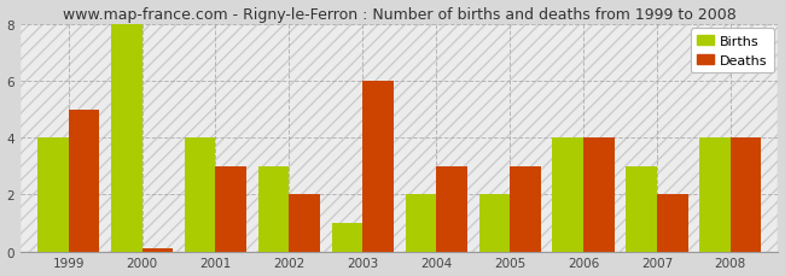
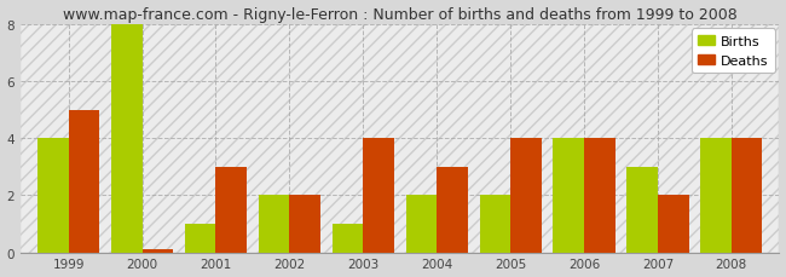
Births/2001: 4 -> 1
Births/2002: 3 -> 2
Deaths/2003: 6.0 -> 4.0
Deaths/2005: 3.0 -> 4.0
